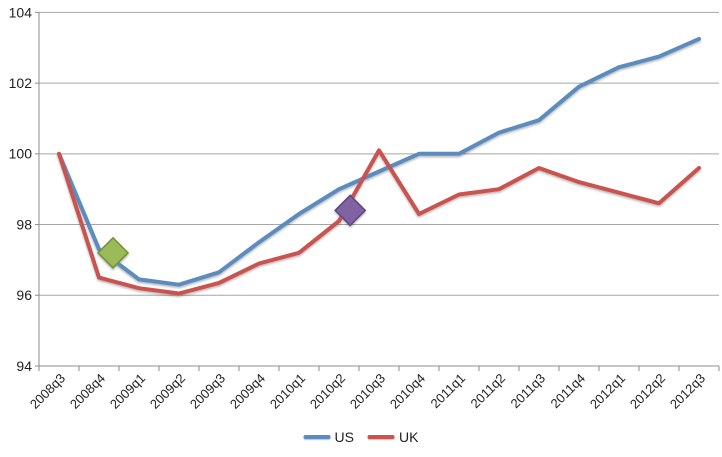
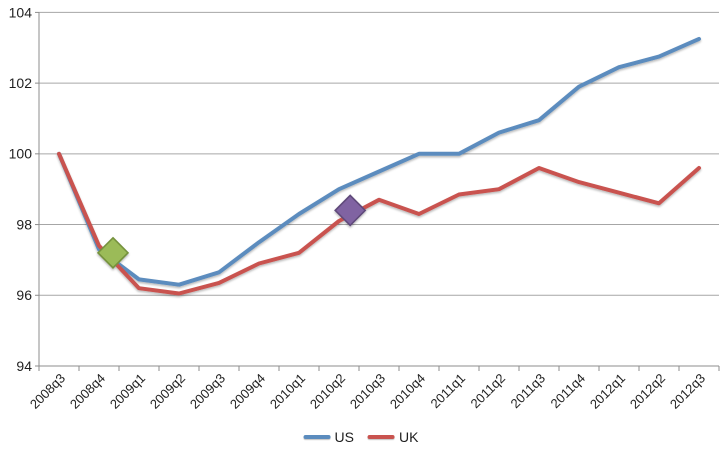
UK/2008q4: 96.5 -> 97.4
UK/2010q3: 100.1 -> 98.7
